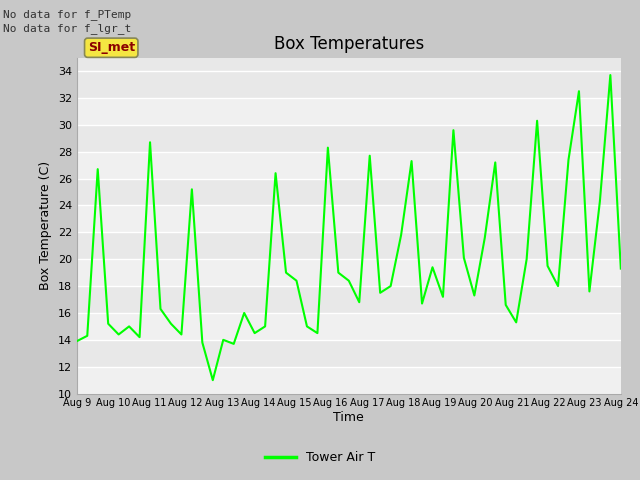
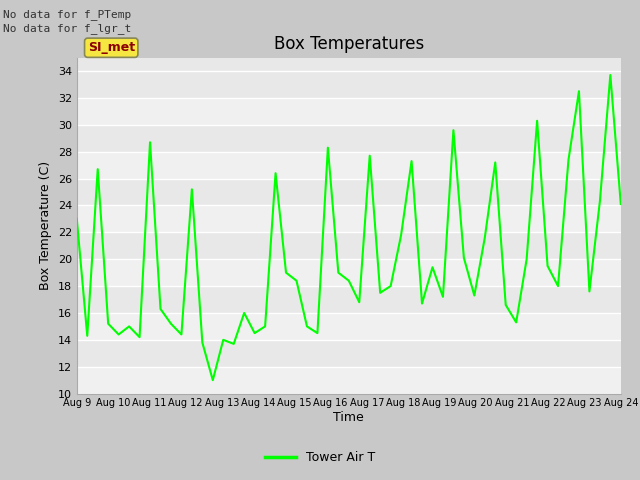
Aug 9: 13.9 -> 23.0
Aug 24: 19.3 -> 24.1
